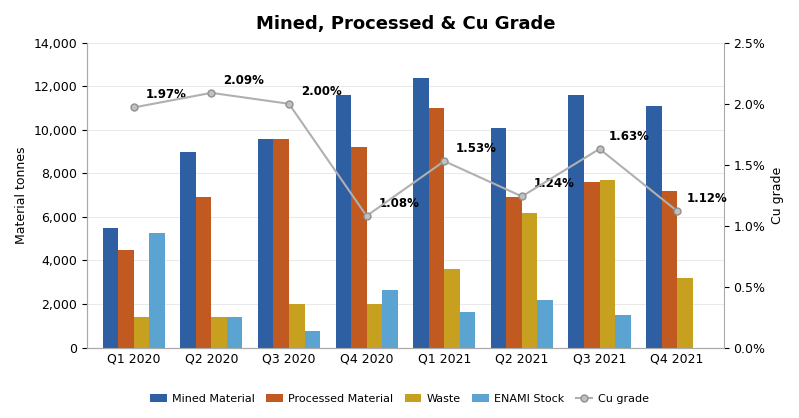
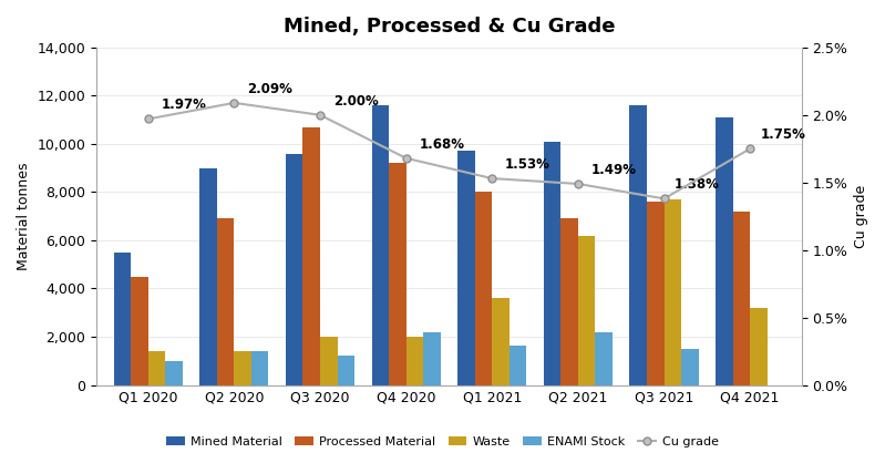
ENAMI Stock/Q1 2020: 5,250 -> 1,000
Processed Material/Q3 2020: 9,600 -> 10,700
ENAMI Stock/Q3 2020: 750 -> 1,200
Cu grade/Q4 2020: 1.08% -> 1.68%
ENAMI Stock/Q4 2020: 2,650 -> 2,200
Mined Material/Q1 2021: 12,400 -> 9,700
Processed Material/Q1 2021: 11,000 -> 8,000
Cu grade/Q2 2021: 1.24% -> 1.49%
Cu grade/Q3 2021: 1.63% -> 1.38%
Cu grade/Q4 2021: 1.12% -> 1.75%
